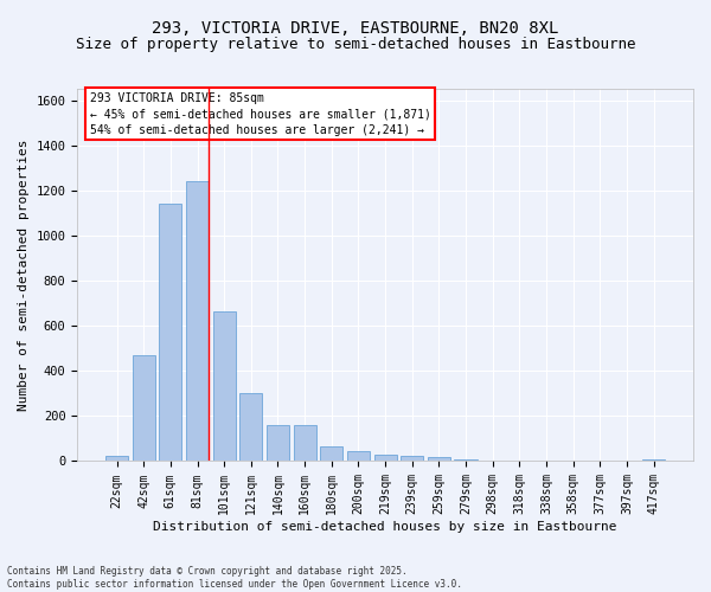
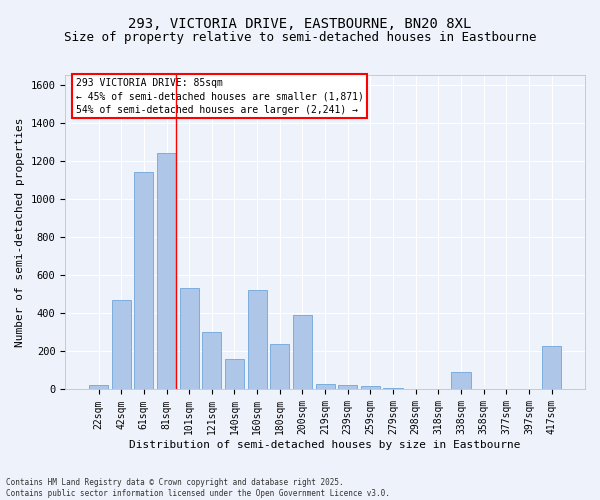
101sqm: 660 -> 530
160sqm: 160 -> 520
180sqm: 60 -> 240
200sqm: 40 -> 390
338sqm: 0 -> 90
417sqm: 10 -> 230
